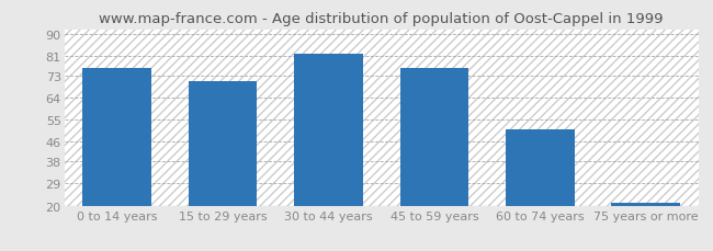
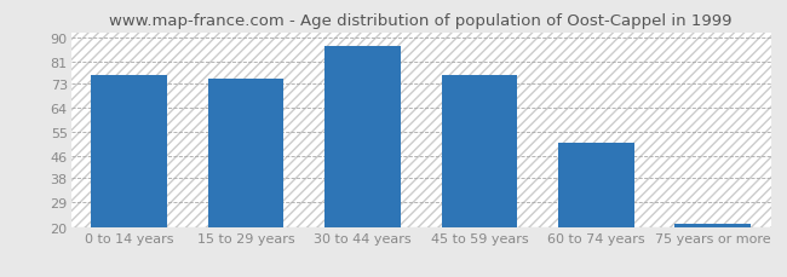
15 to 29 years: 71 -> 75
30 to 44 years: 82 -> 87
